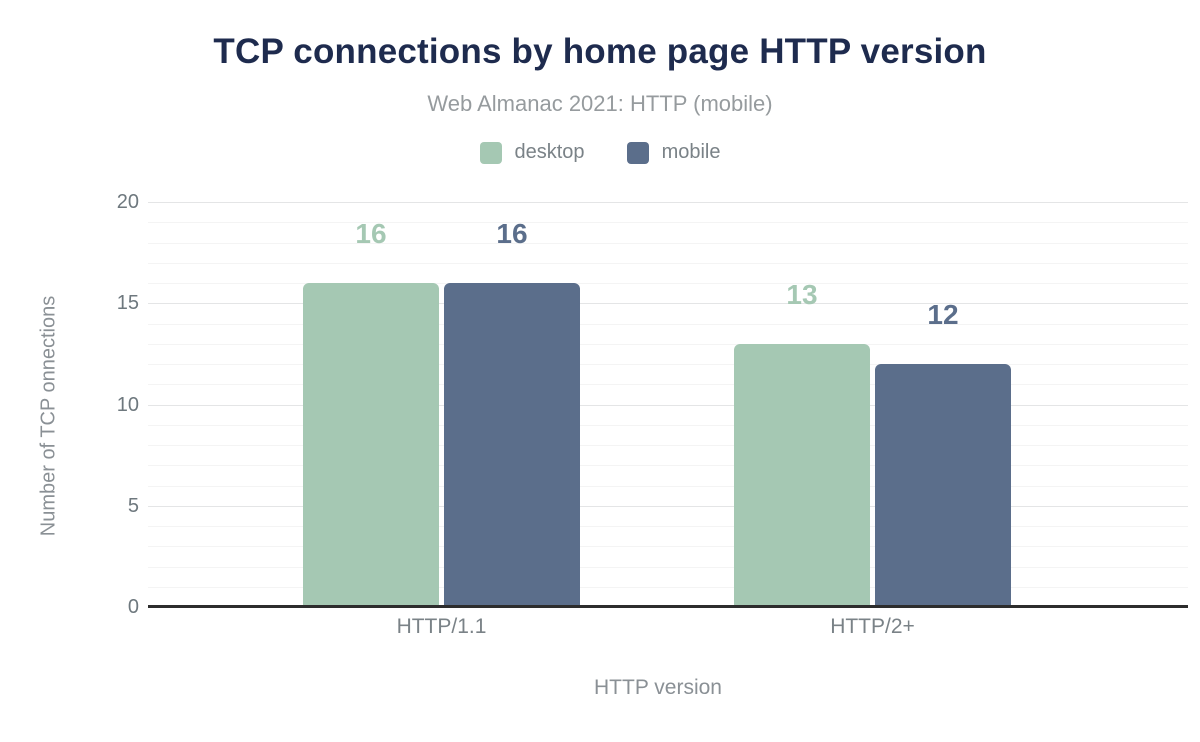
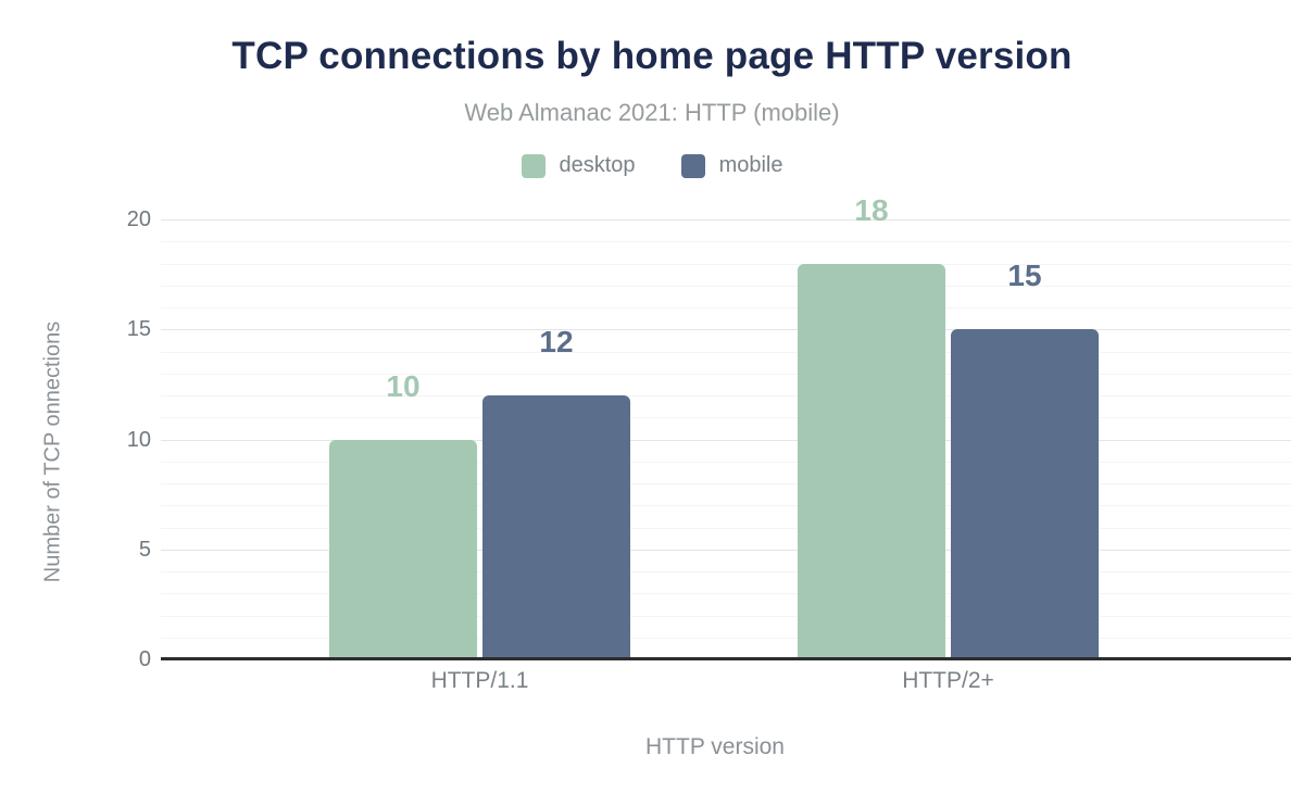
desktop/HTTP/1.1: 16 -> 10
mobile/HTTP/1.1: 16 -> 12
desktop/HTTP/2+: 13 -> 18
mobile/HTTP/2+: 12 -> 15
